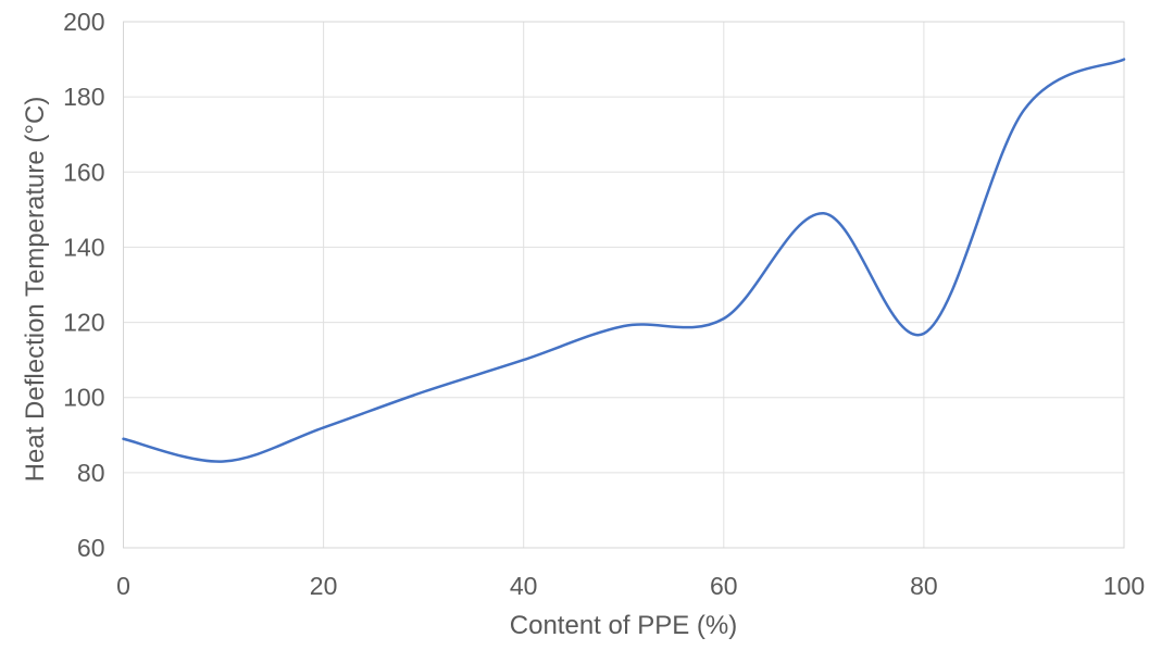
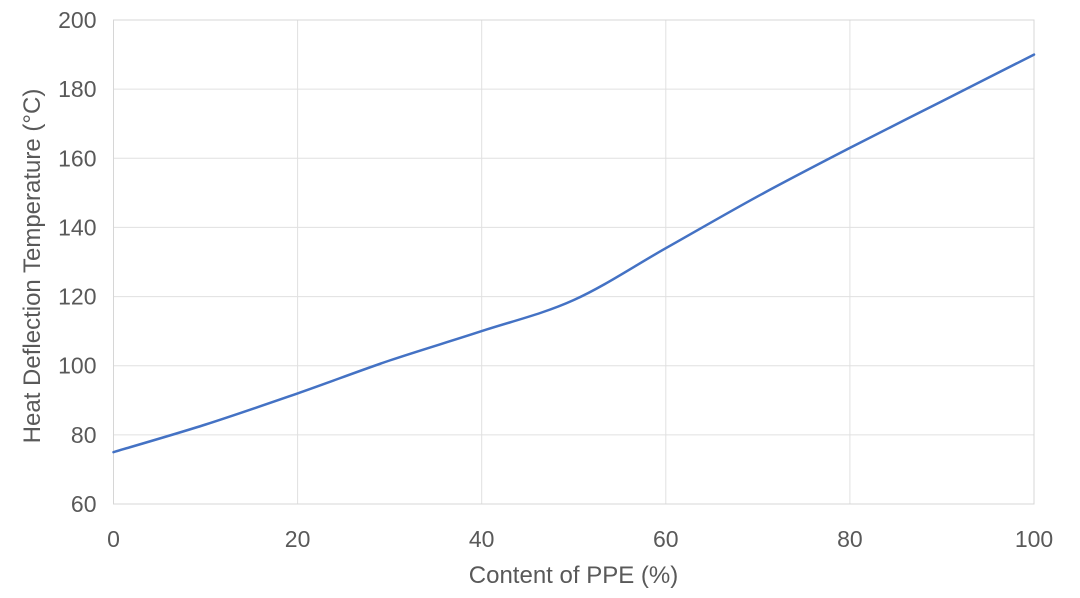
0: 89 -> 75
60: 121 -> 134
80: 117 -> 163
